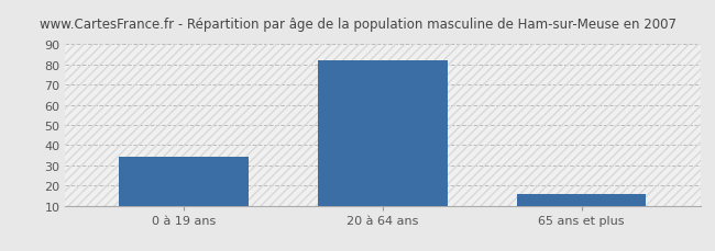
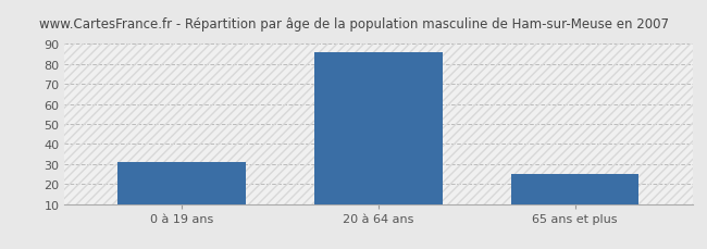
0 à 19 ans: 34 -> 31
20 à 64 ans: 82 -> 86
65 ans et plus: 16 -> 25
